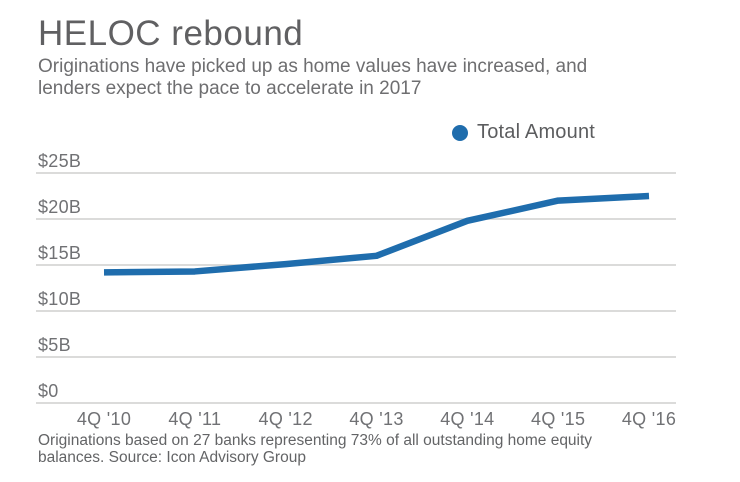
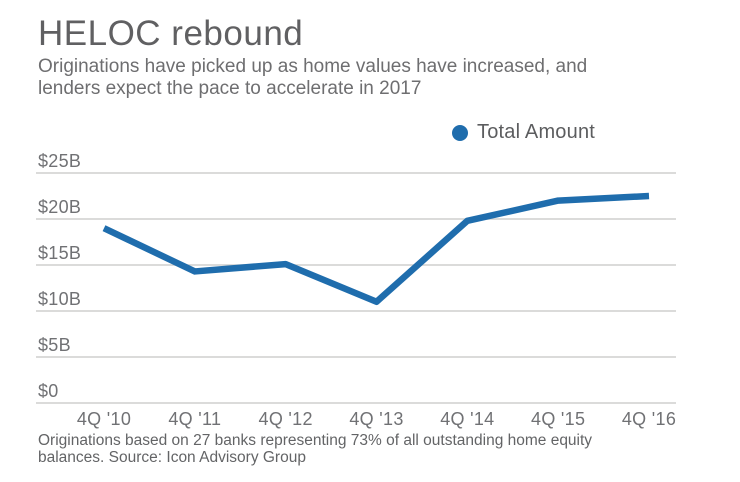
4Q '10: $14B -> $19B
4Q '13: $16B -> $11B
